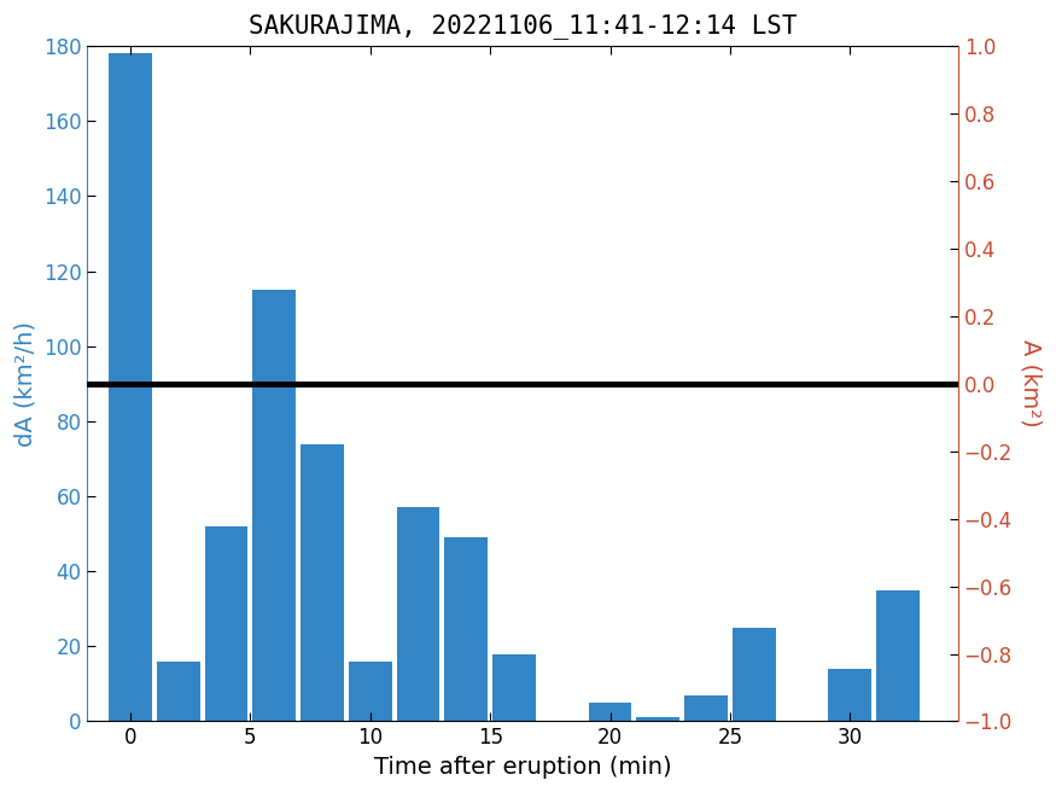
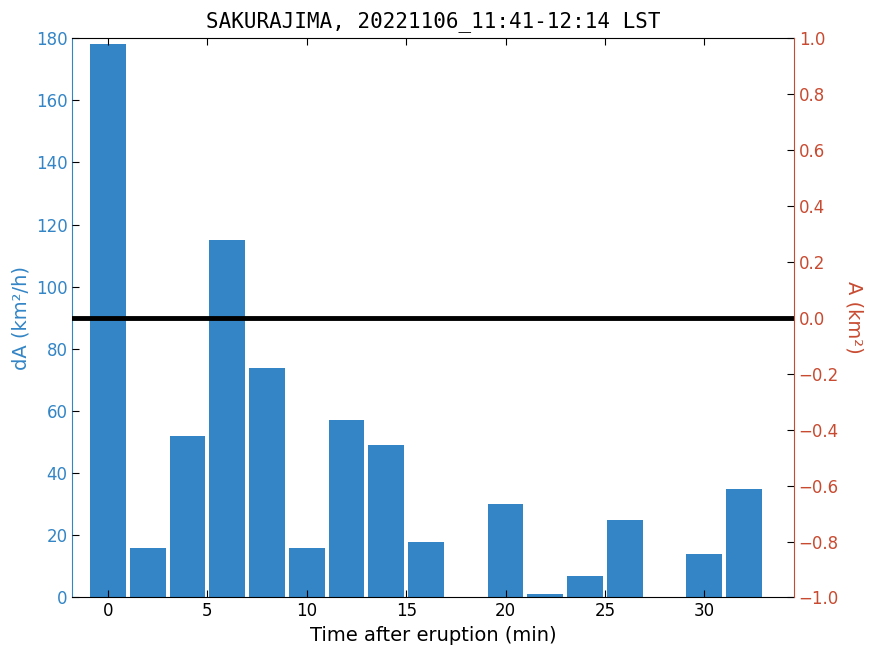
20: 5 -> 30
